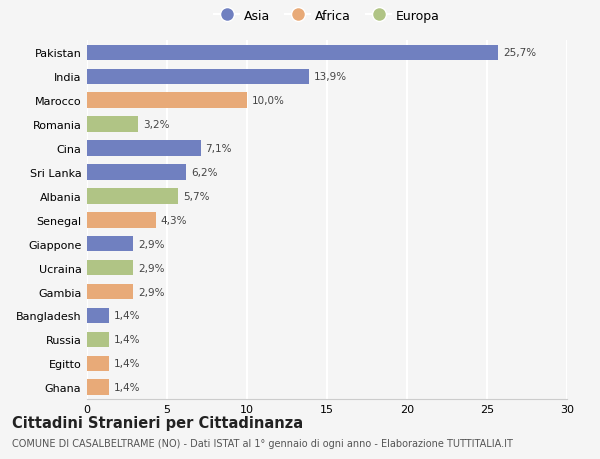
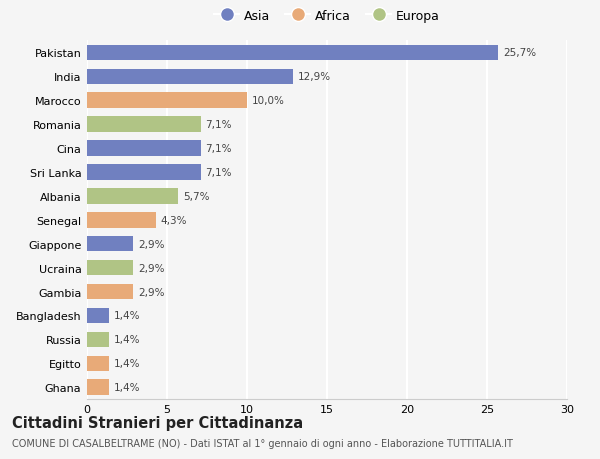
India: 13,9% -> 12,9%
Romania: 3,2% -> 7,1%
Sri Lanka: 6,2% -> 7,1%
